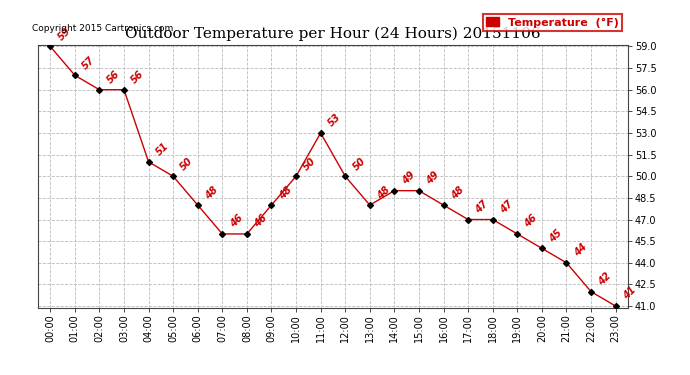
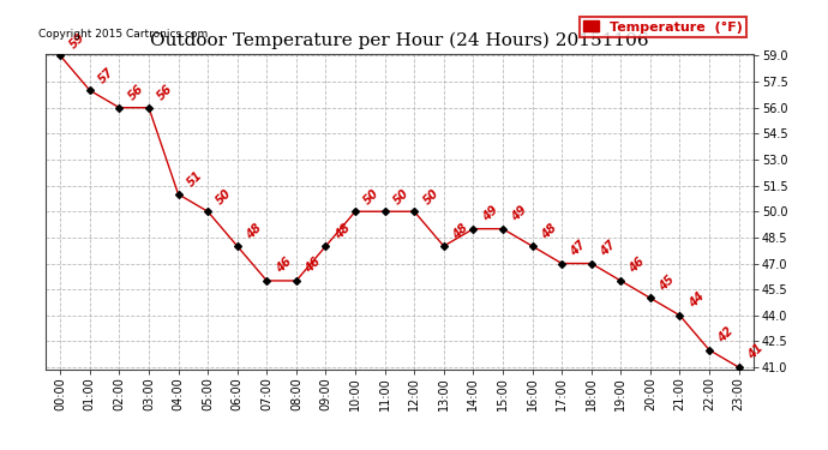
11:00: 53 -> 50
